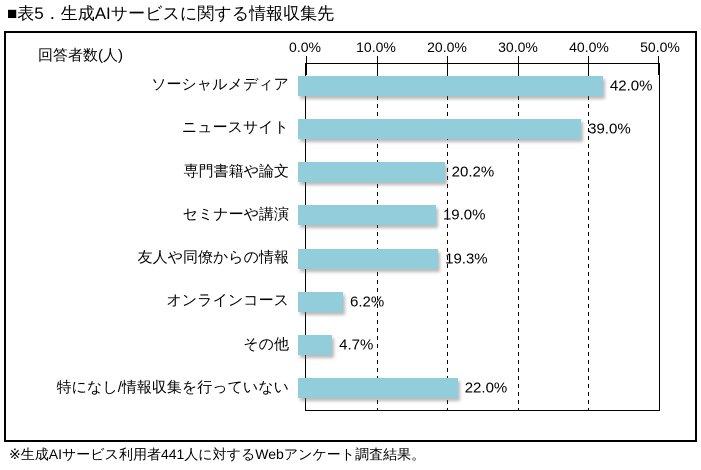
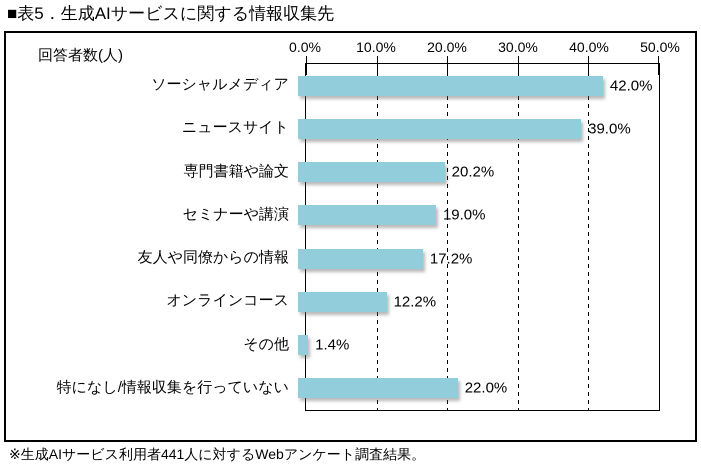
友人や同僚からの情報: 19.3% -> 17.2%
オンラインコース: 6.2% -> 12.2%
その他: 4.7% -> 1.4%
